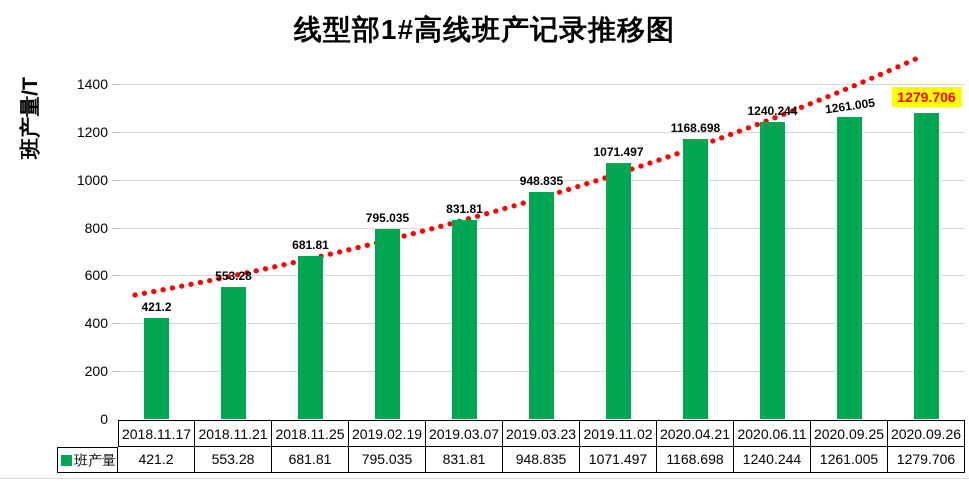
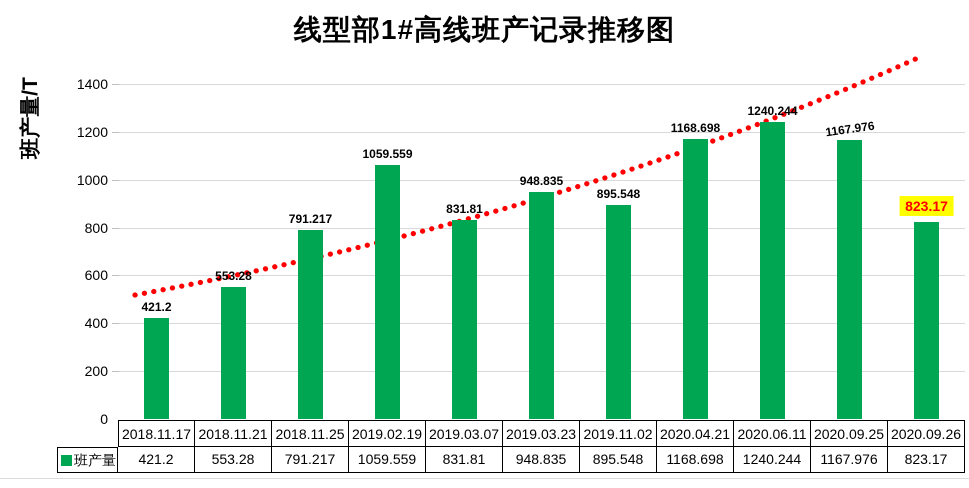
2018.11.25: 681.81 -> 791.217
2019.02.19: 795.035 -> 1059.559
2019.11.02: 1071.497 -> 895.548
2020.09.25: 1261.005 -> 1167.976
2020.09.26: 1279.706 -> 823.17
